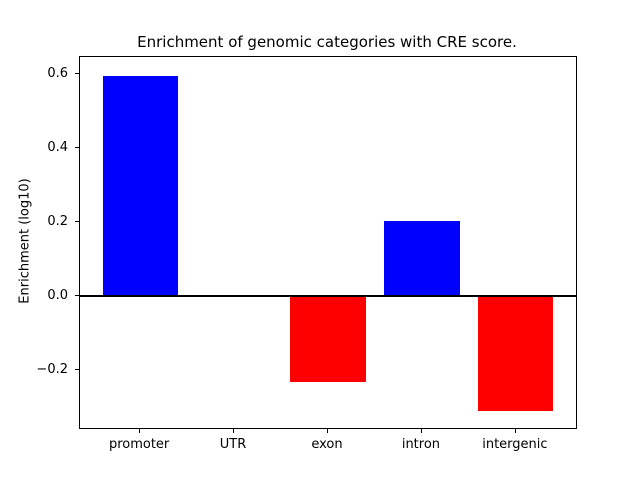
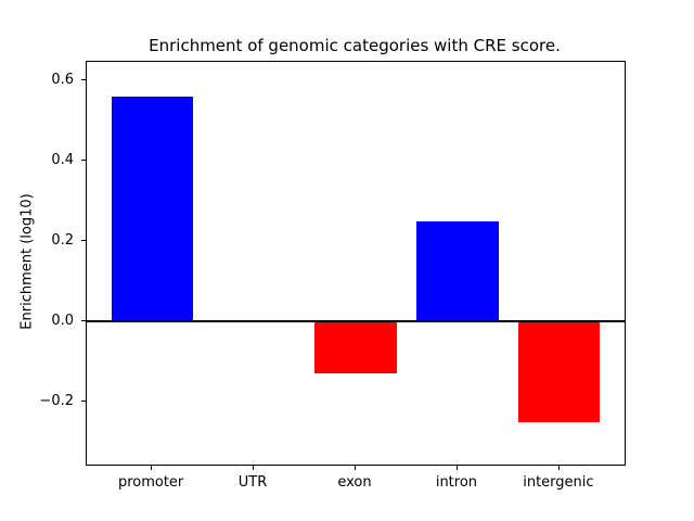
promoter: 0.59 -> 0.56
exon: -0.23 -> -0.13
intron: 0.20 -> 0.25
intergenic: -0.31 -> -0.25
